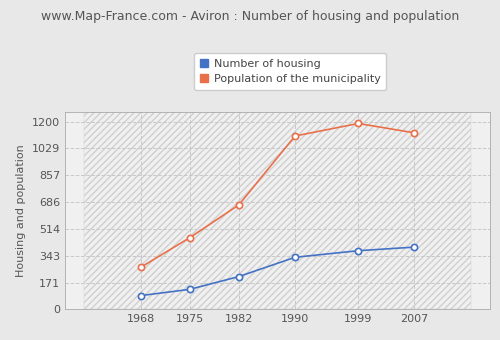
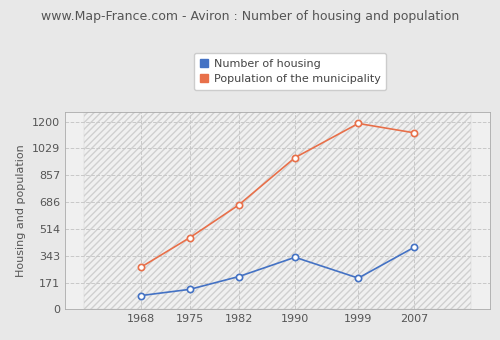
Population of the municipality/1990: 1110 -> 970
Number of housing/1999: 380 -> 200
